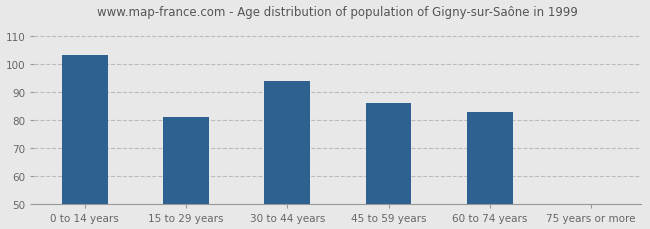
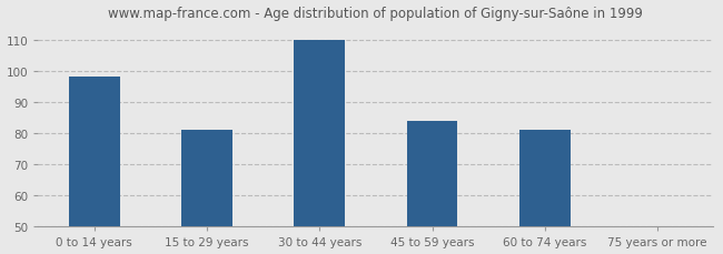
0 to 14 years: 103 -> 98
30 to 44 years: 94 -> 110
45 to 59 years: 86 -> 84
60 to 74 years: 83 -> 81
